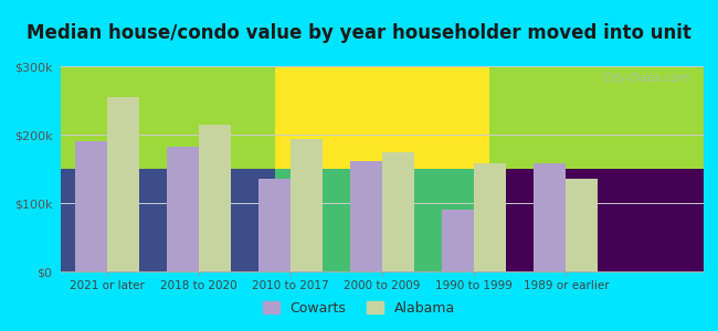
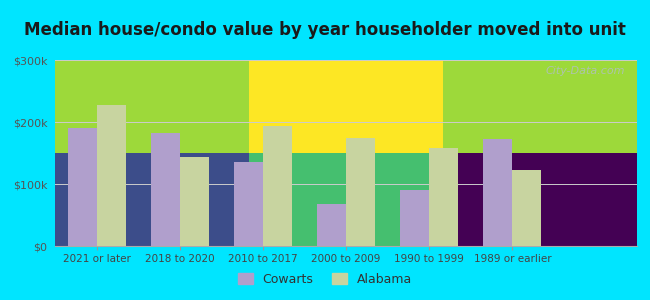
Alabama/2021 or later: $255k -> $228k
Alabama/2018 to 2020: $215k -> $144k
Cowarts/2000 to 2009: $162k -> $68k
Cowarts/1989 or earlier: $158k -> $172k
Alabama/1989 or earlier: $135k -> $122k
